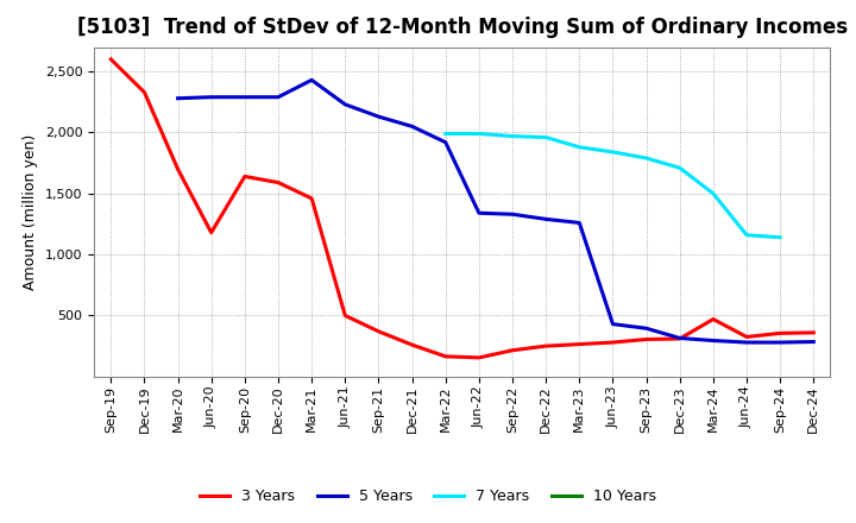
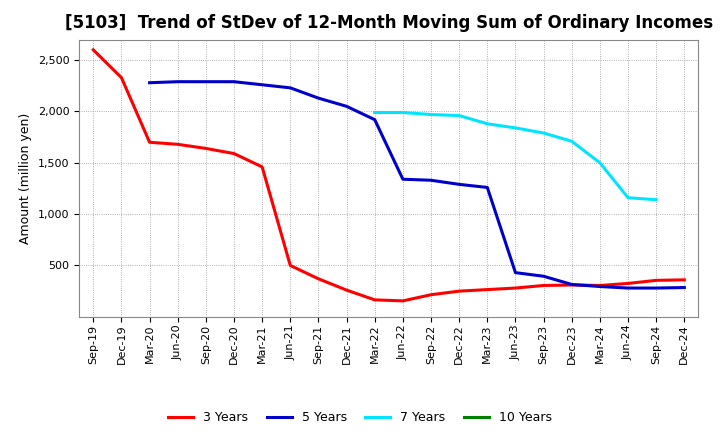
3 Years/Jun-20: 1,180 -> 1,680
5 Years/Mar-21: 2,430 -> 2,260
3 Years/Mar-24: 470 -> 300
